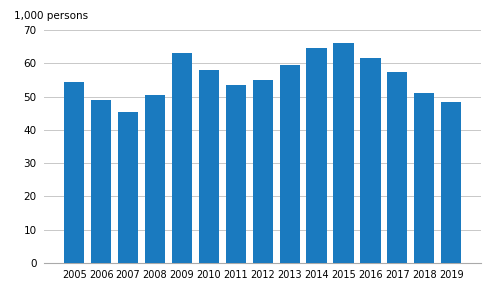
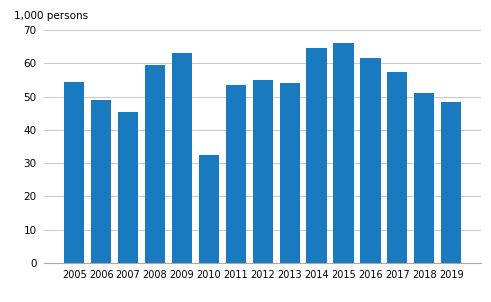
2008: 50.5 -> 59.5
2010: 58.0 -> 32.5
2013: 59.5 -> 54.0
